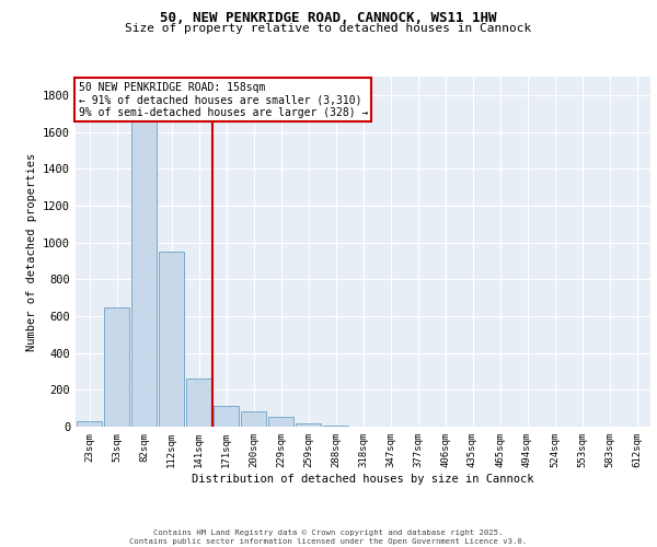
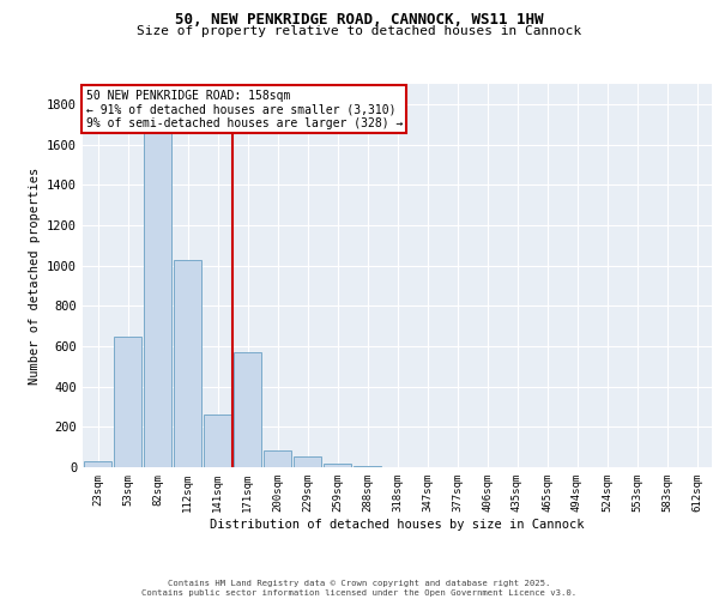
112sqm: 950 -> 1030
171sqm: 110 -> 570
